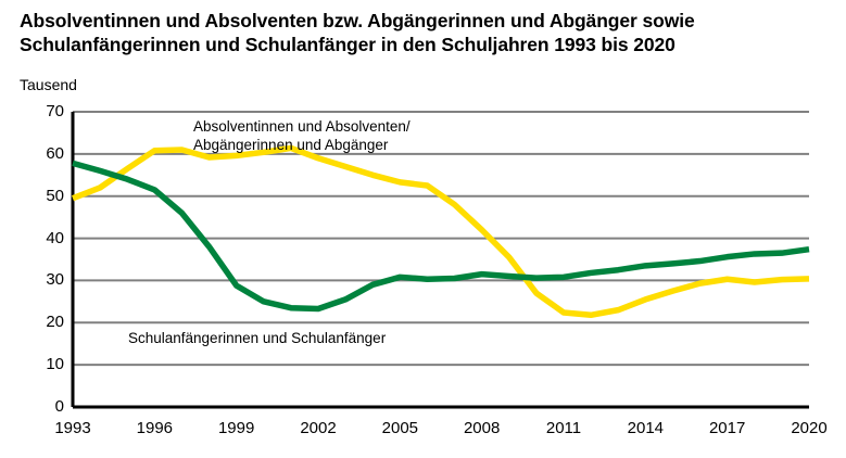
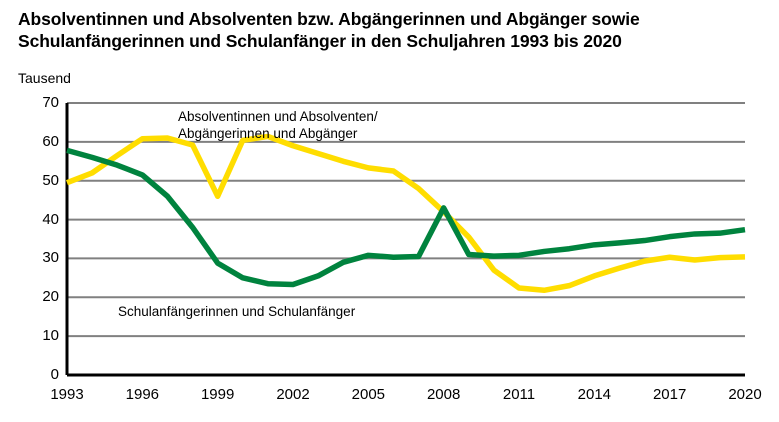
Absolventinnen und Absolventen/Abgängerinnen und Abgänger/1999: 60 -> 46
Schulanfängerinnen und Schulanfänger/2008: 32 -> 43
